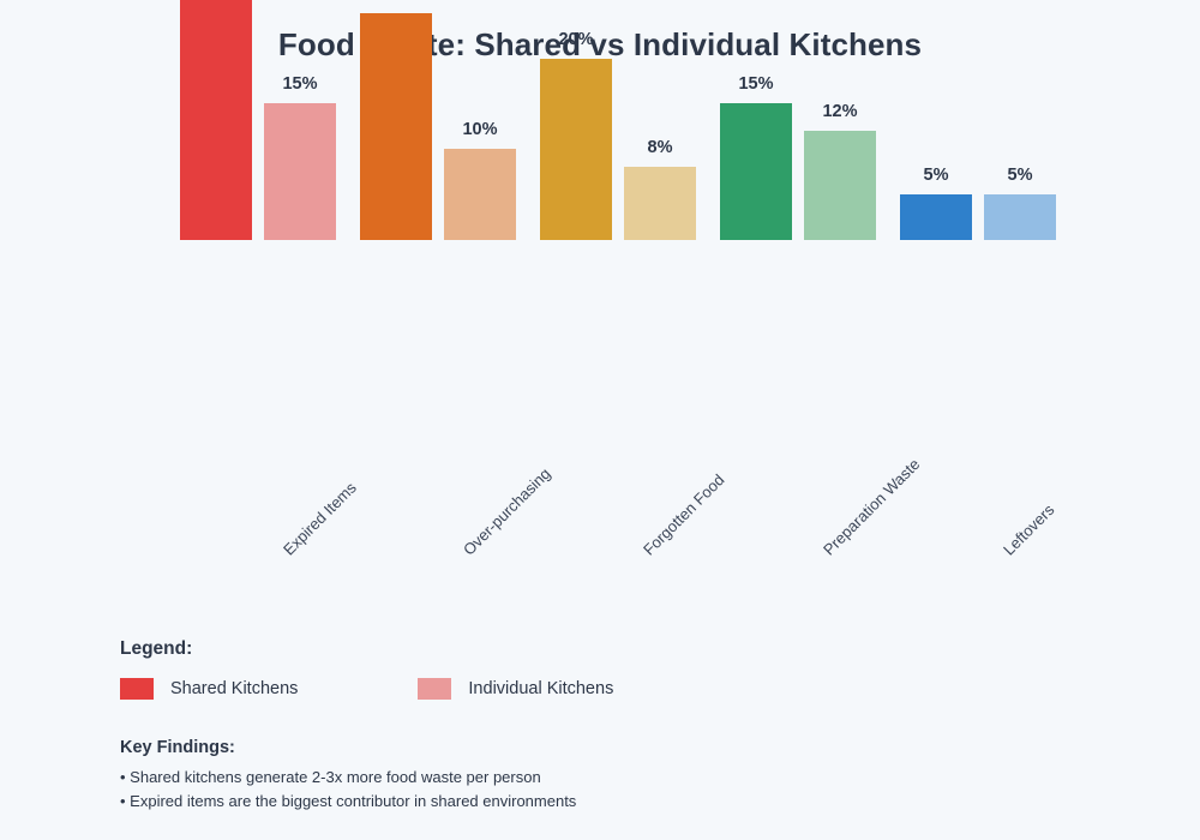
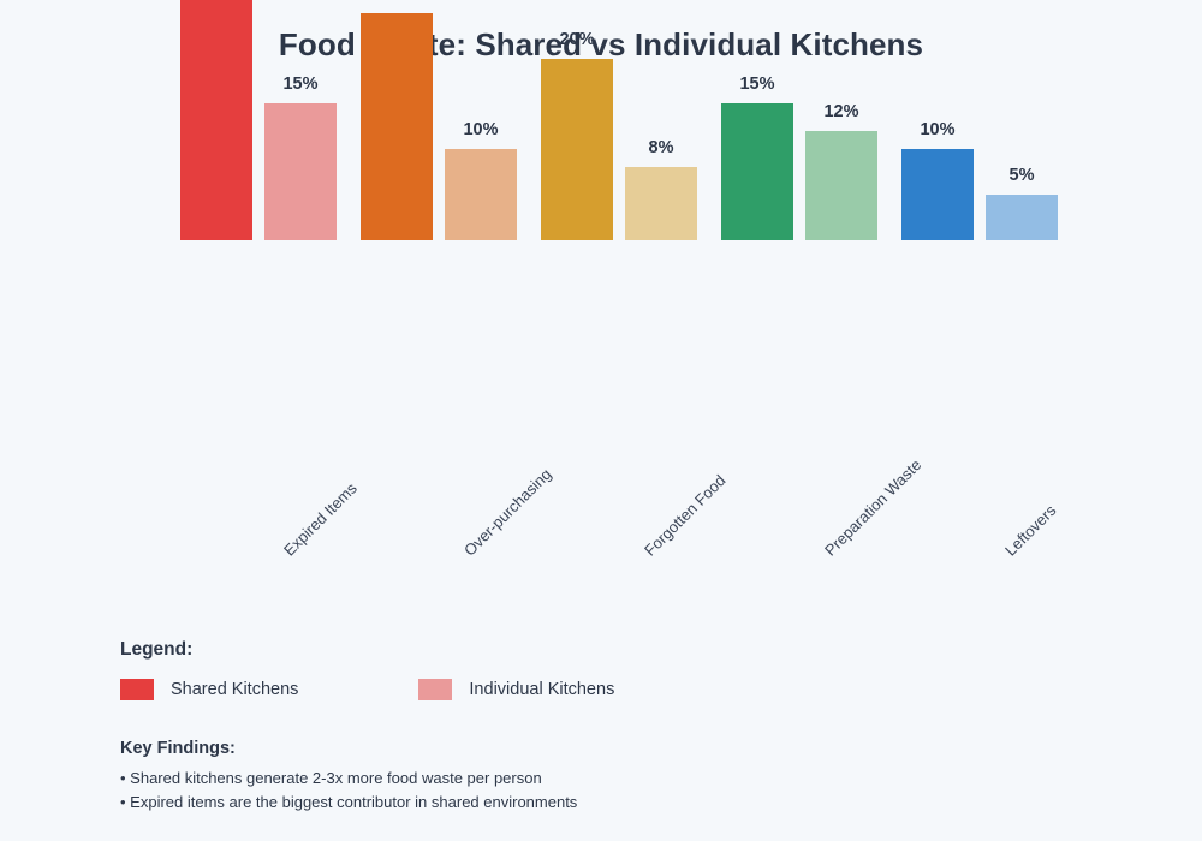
Shared Kitchens/Leftovers: 5% -> 10%
